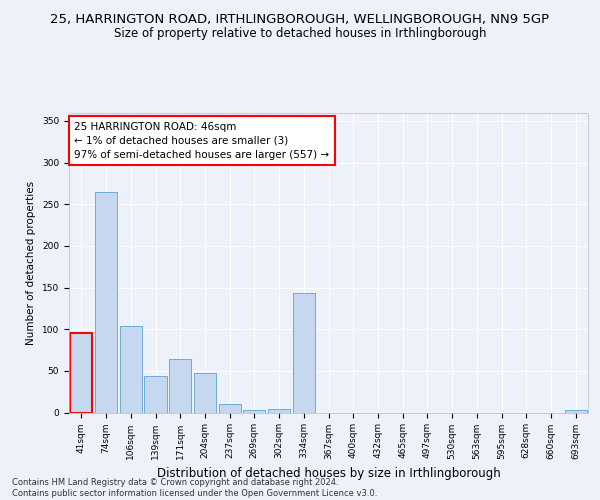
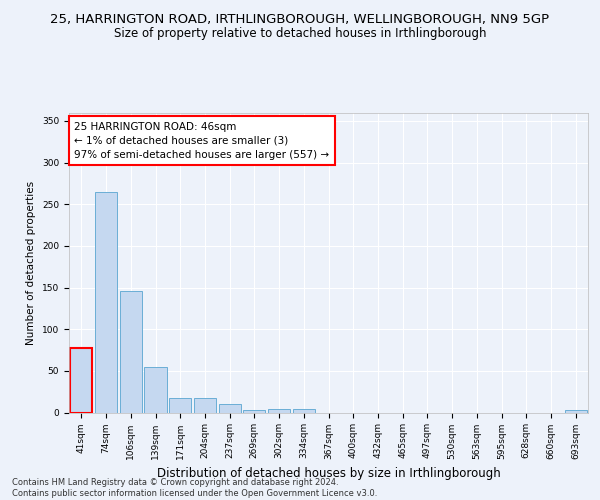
41sqm: 96 -> 77
106sqm: 104 -> 146
139sqm: 44 -> 55
171sqm: 64 -> 18
204sqm: 48 -> 18
334sqm: 144 -> 4
